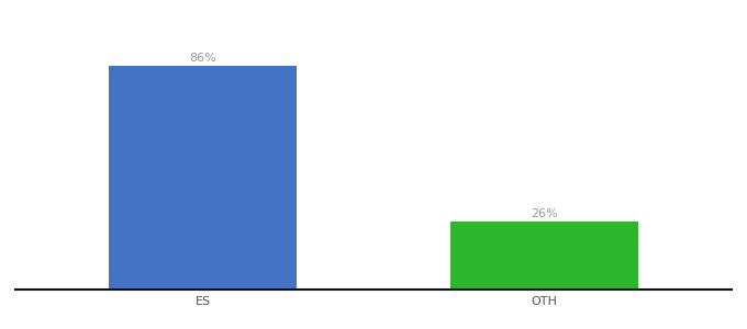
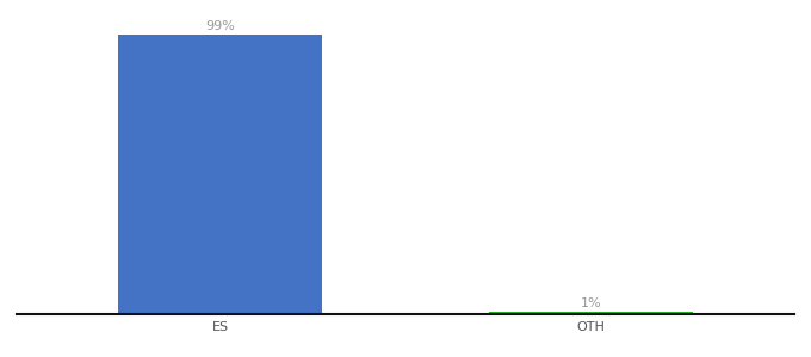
ES: 86% -> 99%
OTH: 26% -> 1%
